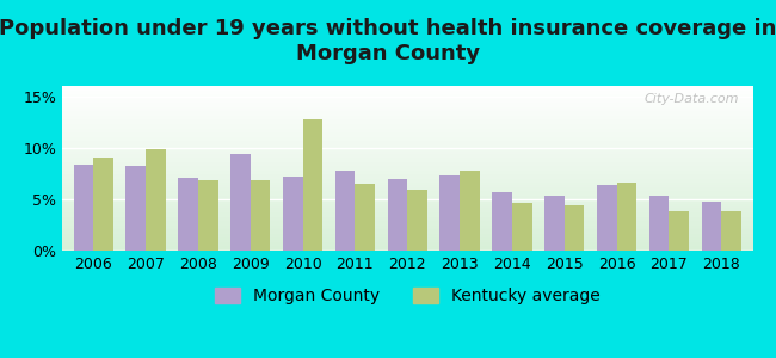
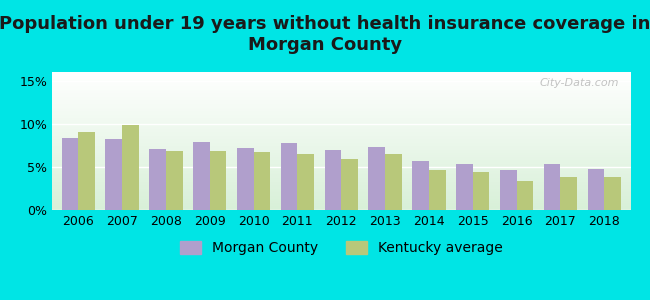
Morgan County/2009: 9.4% -> 7.9%
Kentucky average/2010: 12.8% -> 6.7%
Kentucky average/2013: 7.8% -> 6.5%
Morgan County/2016: 6.4% -> 4.6%
Kentucky average/2016: 6.6% -> 3.4%
